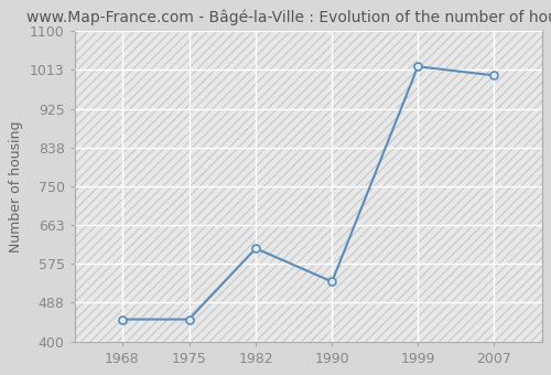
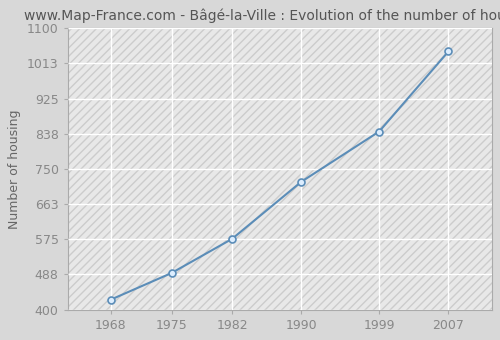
1968: 450 -> 425
1975: 450 -> 491
1982: 610 -> 576
1990: 535 -> 718
1999: 1020 -> 843
2007: 1000 -> 1042
